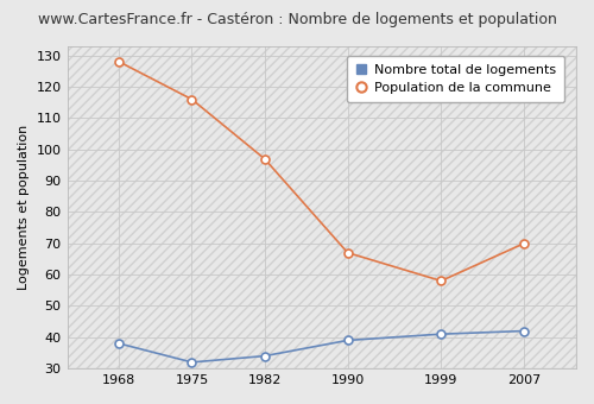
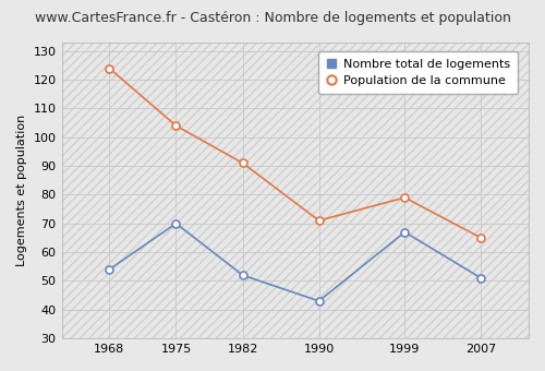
Nombre total de logements/1968: 38 -> 54
Population de la commune/1968: 128 -> 124
Nombre total de logements/1975: 32 -> 70
Population de la commune/1975: 116 -> 104
Nombre total de logements/1982: 34 -> 52
Population de la commune/1982: 97 -> 91
Nombre total de logements/1990: 39 -> 43
Population de la commune/1990: 67 -> 71
Nombre total de logements/1999: 41 -> 67
Population de la commune/1999: 58 -> 79
Nombre total de logements/2007: 42 -> 51
Population de la commune/2007: 70 -> 65
